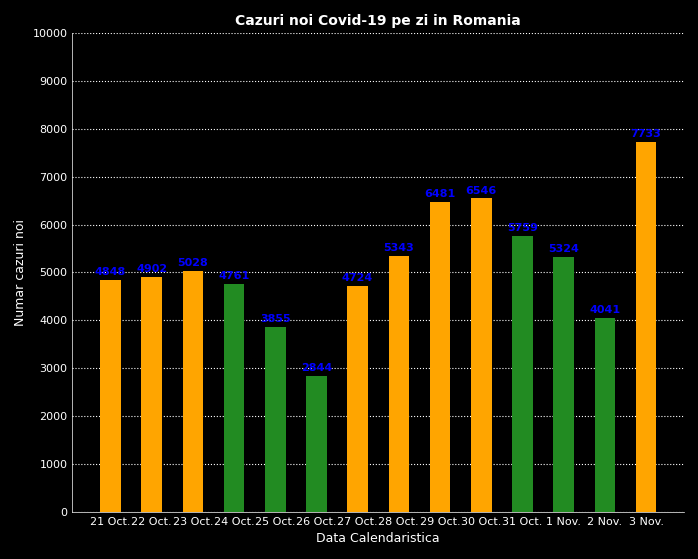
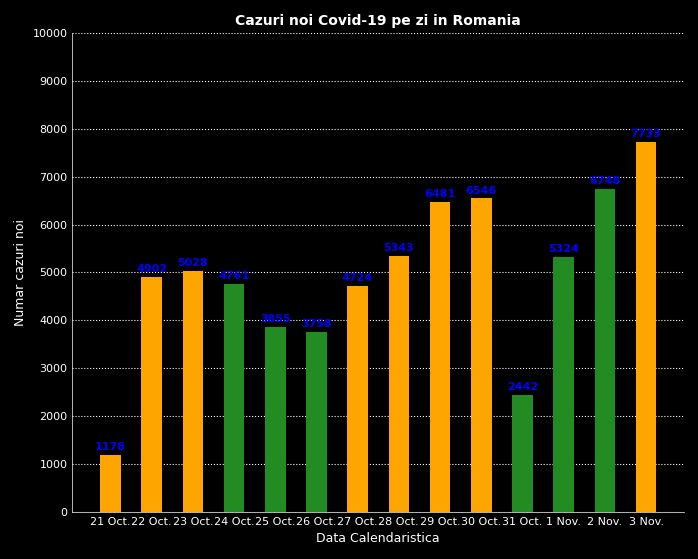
21 Oct.: 4848 -> 1178
26 Oct.: 2844 -> 3758
31 Oct.: 5759 -> 2442
2 Nov.: 4041 -> 6748
